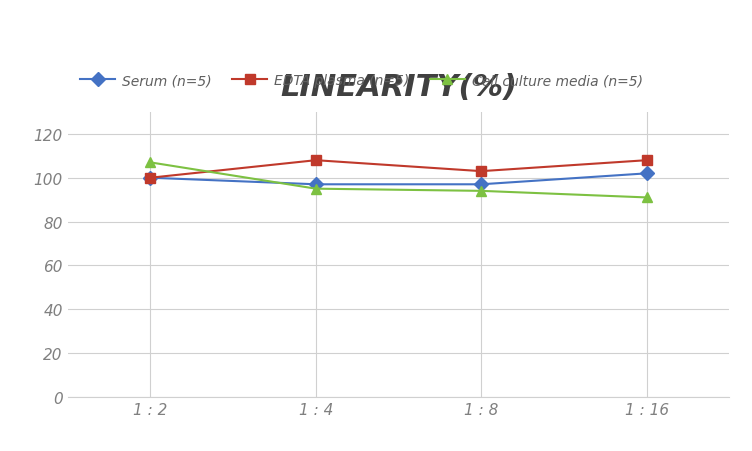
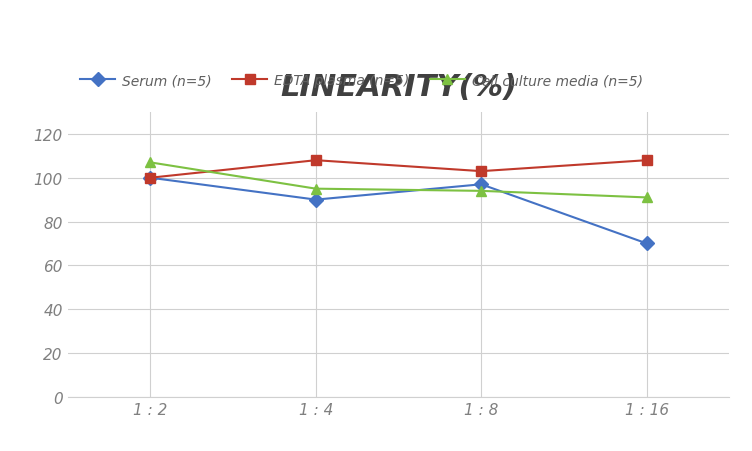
Serum (n=5)/1 : 4: 97 -> 90
Serum (n=5)/1 : 16: 102 -> 70
